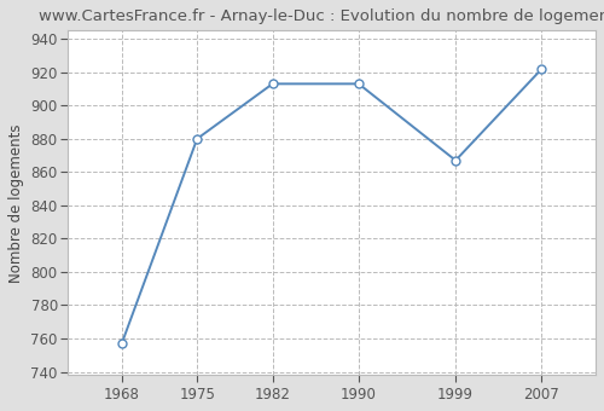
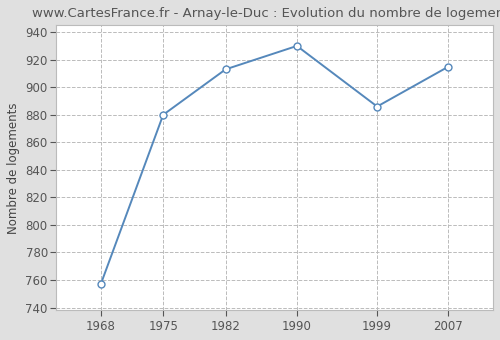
1990: 913 -> 930
1999: 867 -> 886
2007: 922 -> 915
